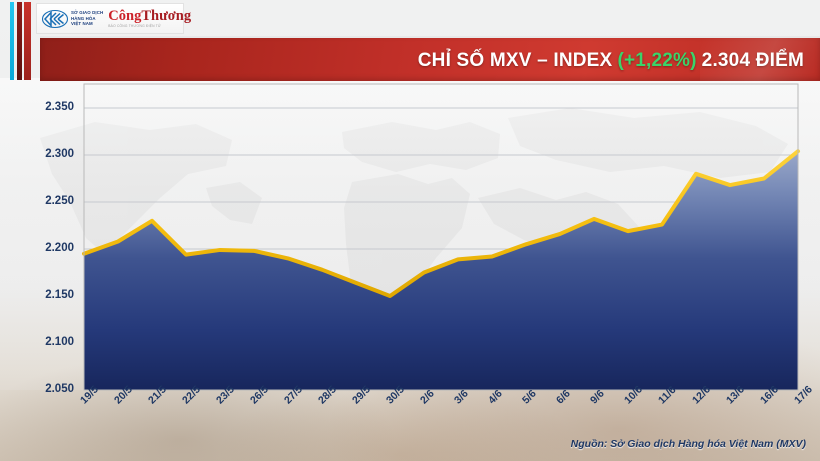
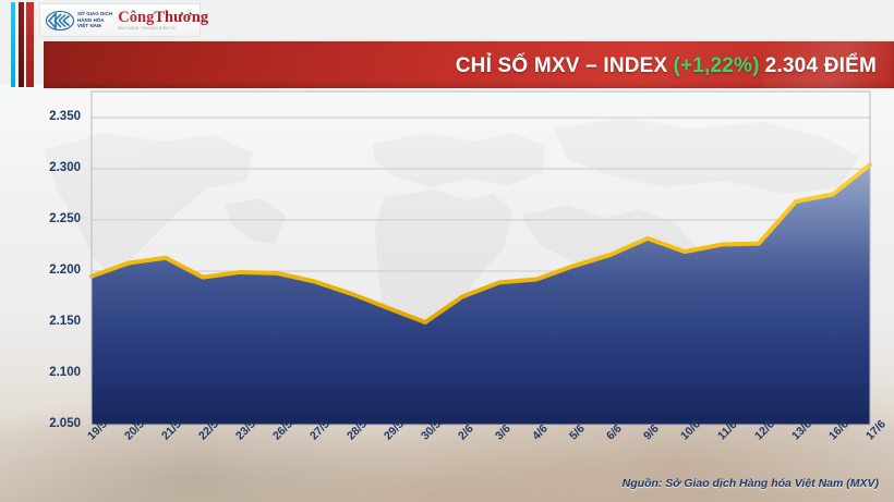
21/5: 2230 -> 2210
12/6: 2280 -> 2230
